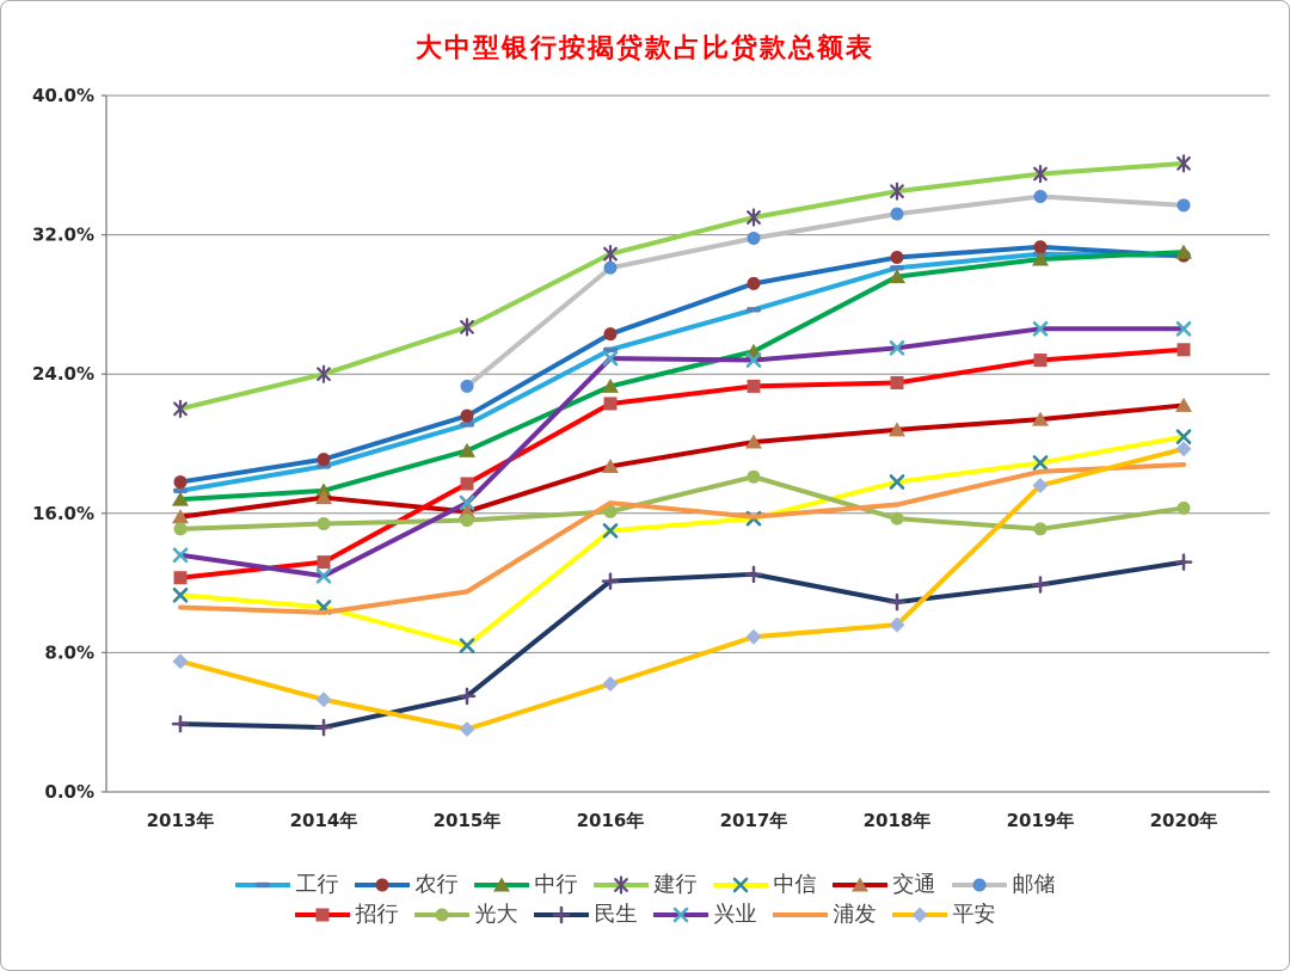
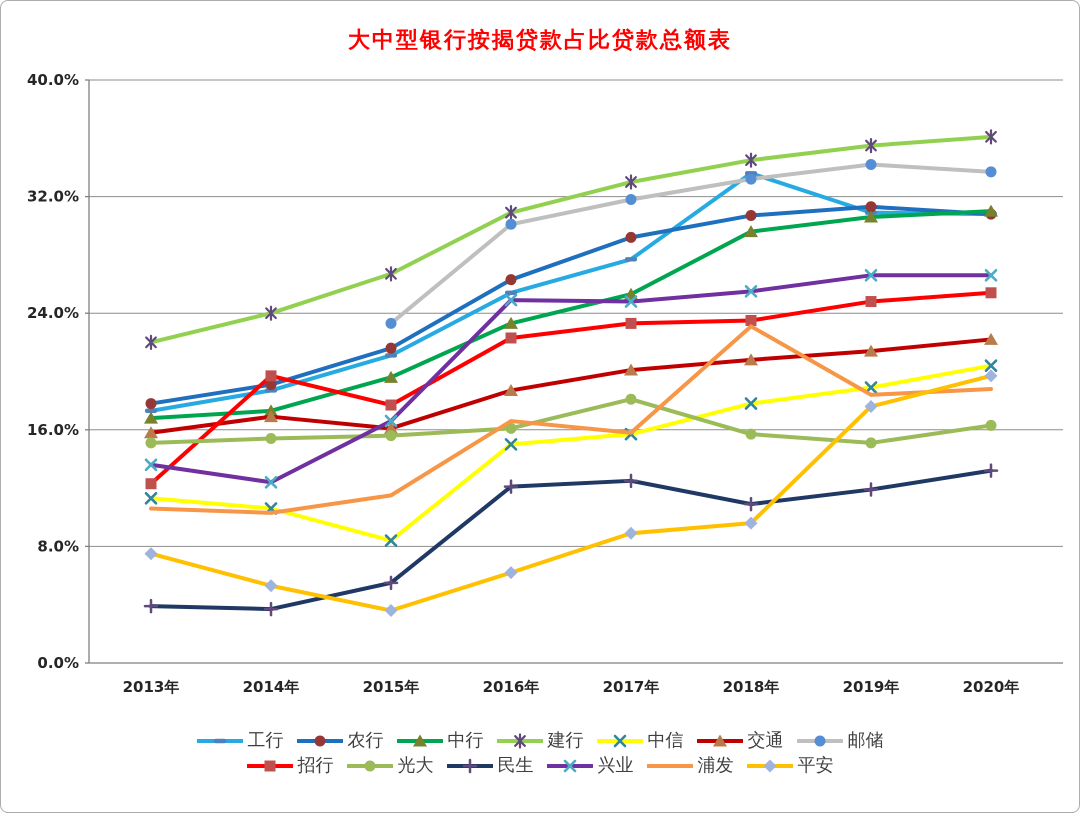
招行/2014年: 13.2% -> 19.7%
工行/2018年: 30.1% -> 33.6%
浦发/2018年: 16.5% -> 23.1%
